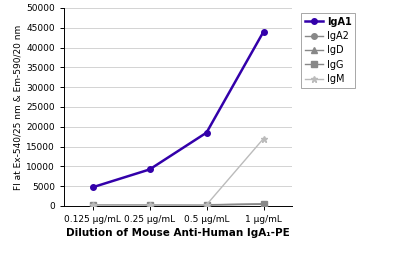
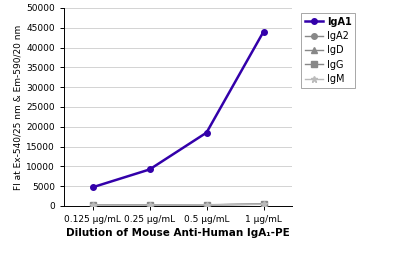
IgM/1 μg/mL: 17000 -> 400
